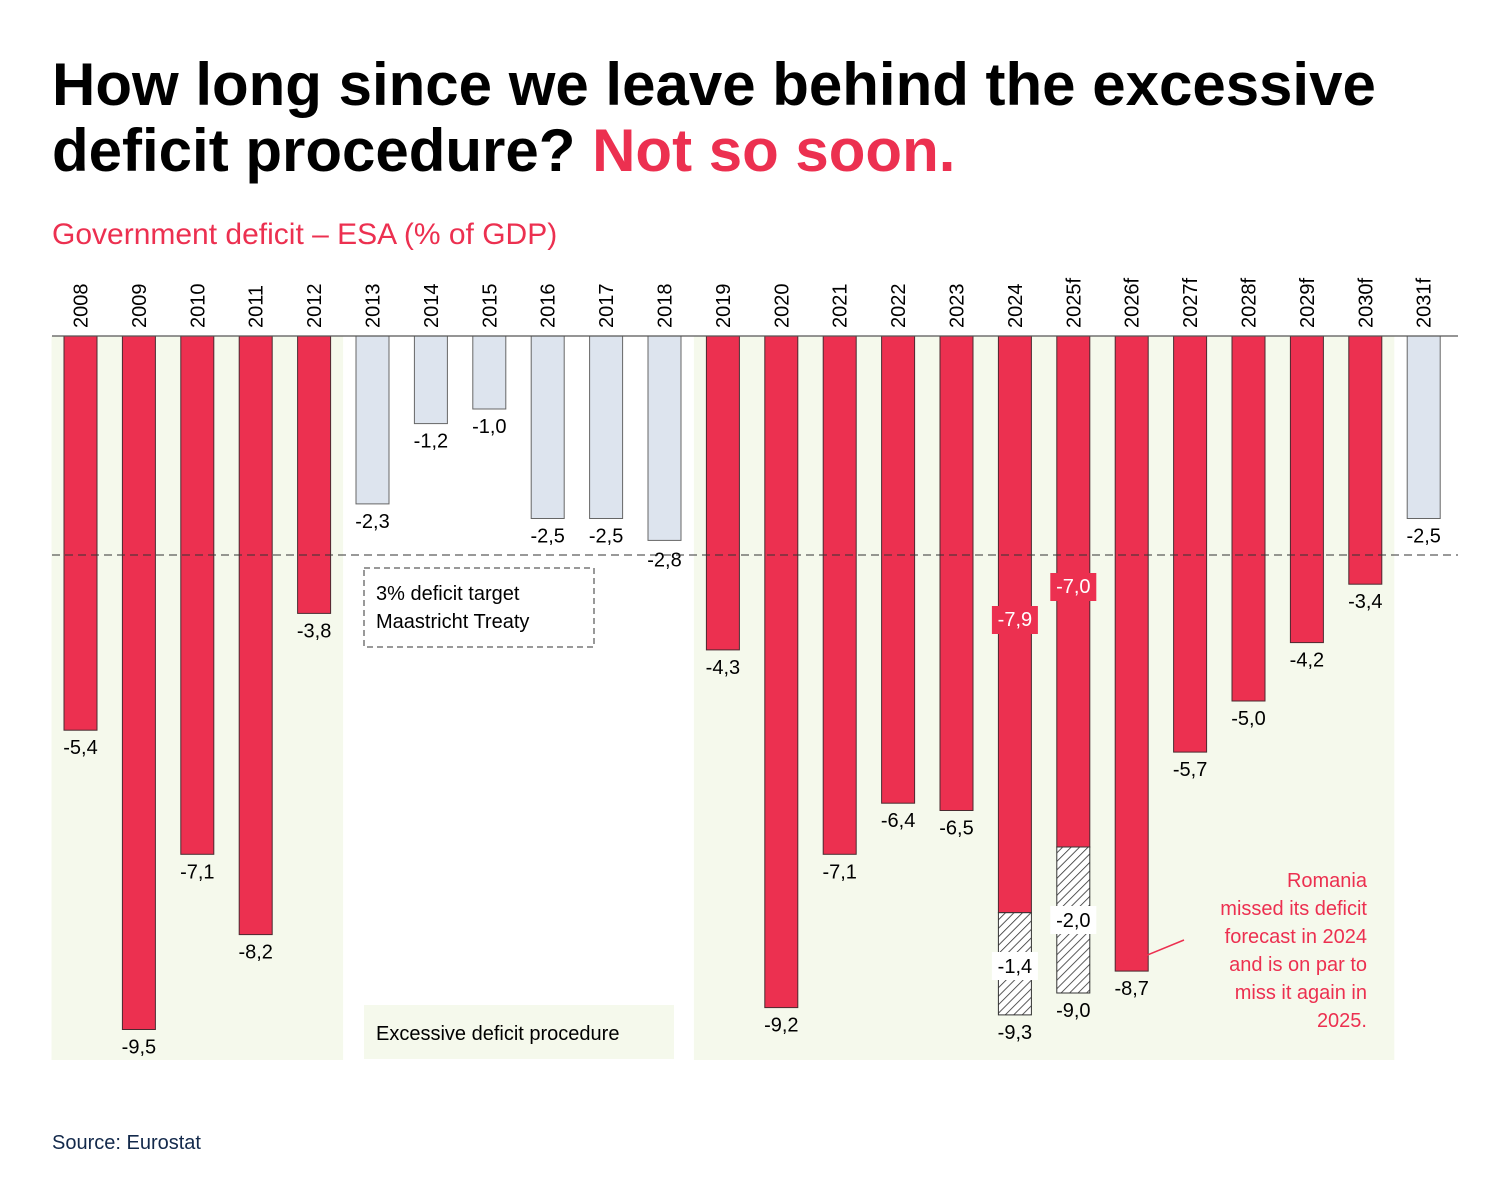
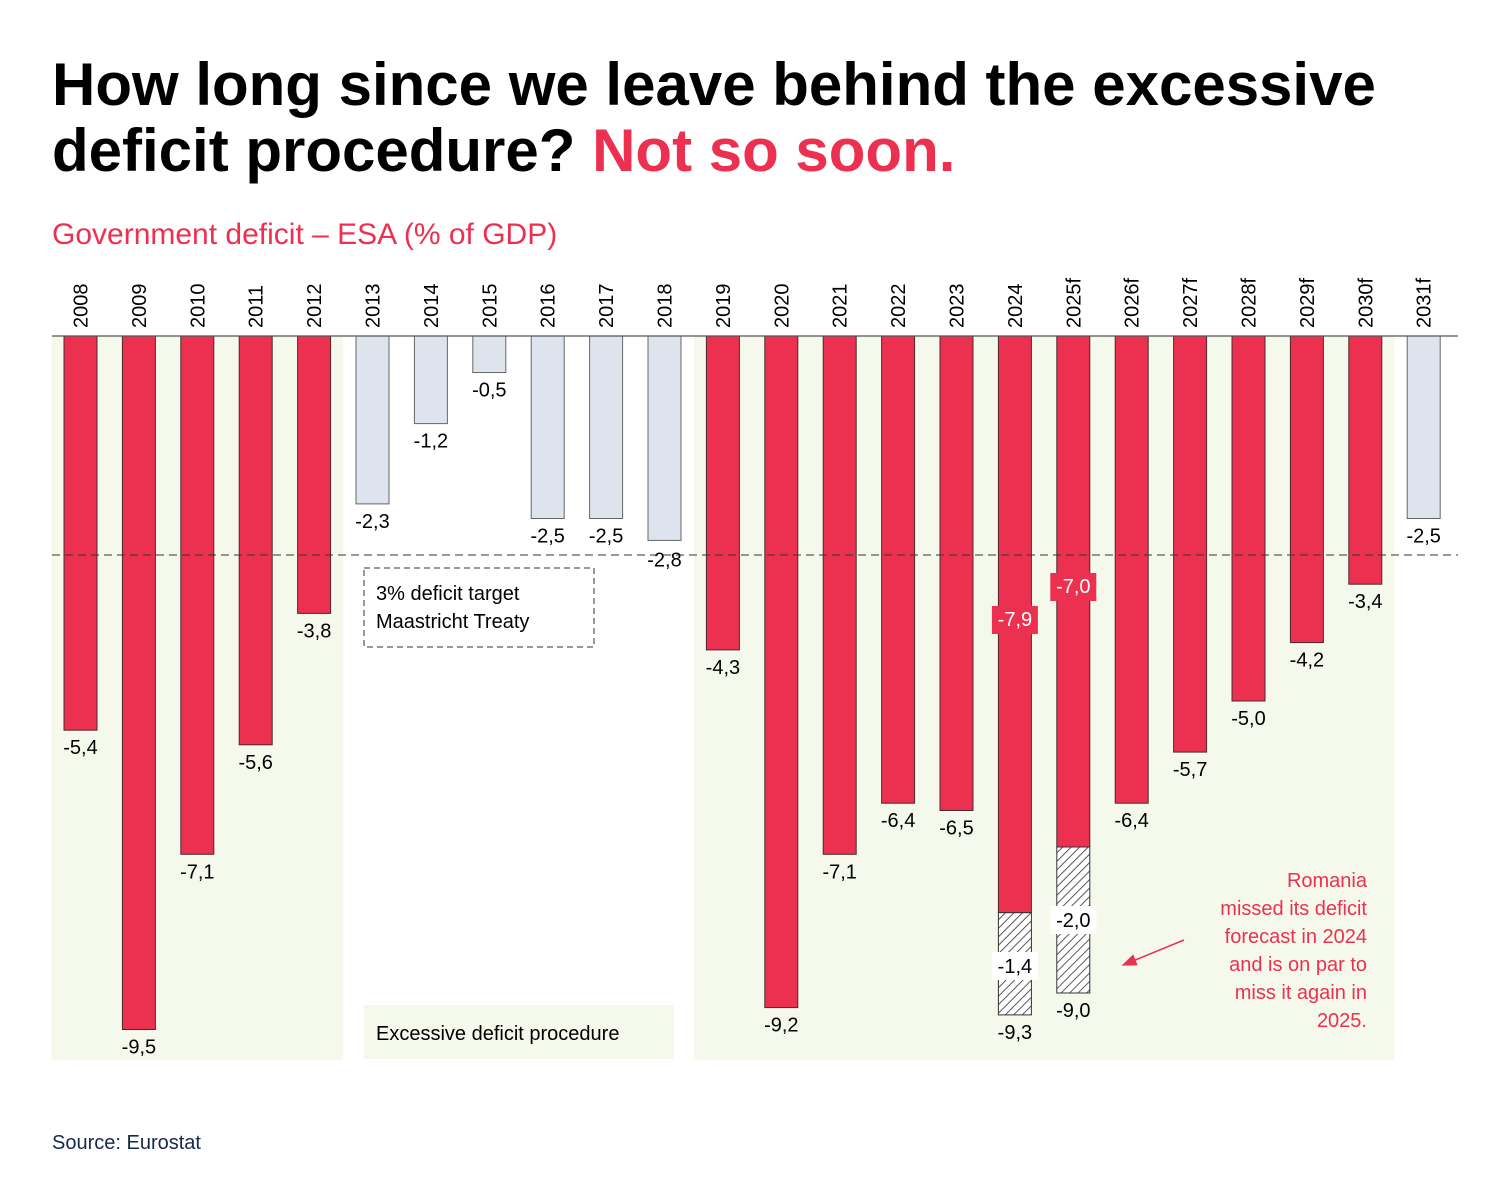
2011: -8,2 -> -5,6
2015: -1,0 -> -0,5
2026f: -8,7 -> -6,4
